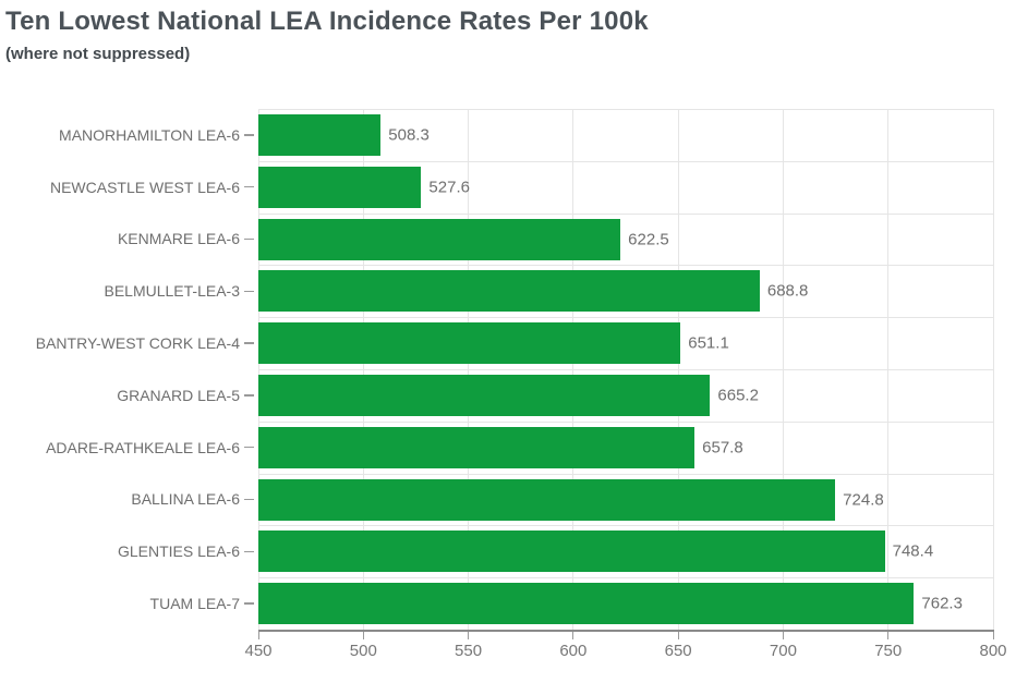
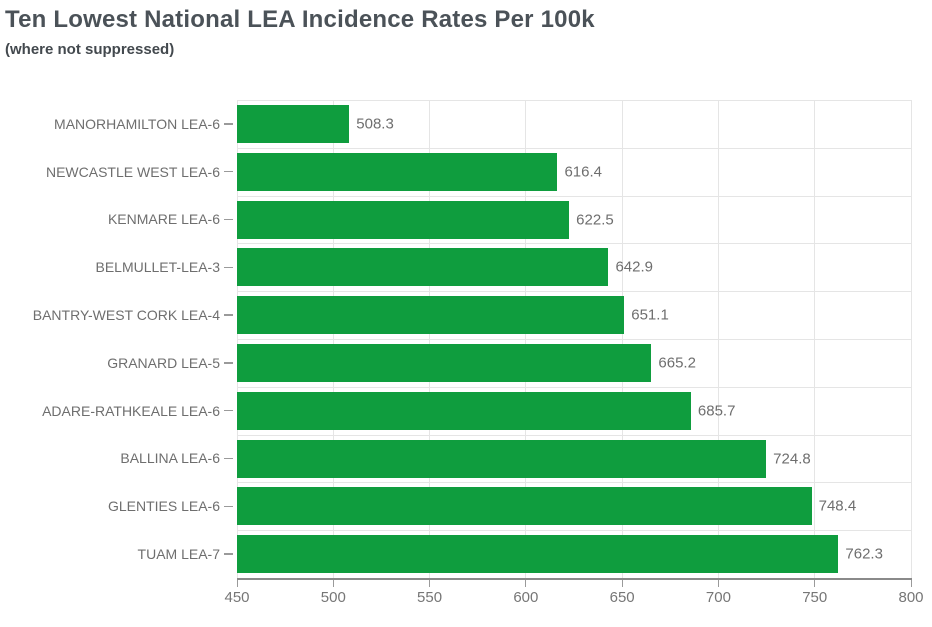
NEWCASTLE WEST LEA-6: 527.6 -> 616.4
BELMULLET-LEA-3: 688.8 -> 642.9
ADARE-RATHKEALE LEA-6: 657.8 -> 685.7
